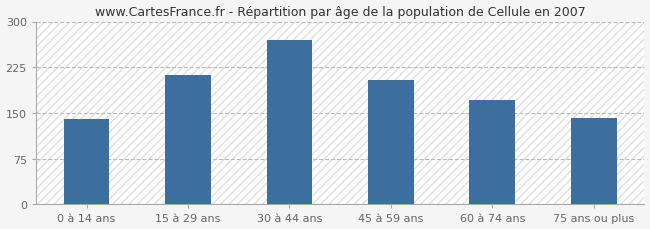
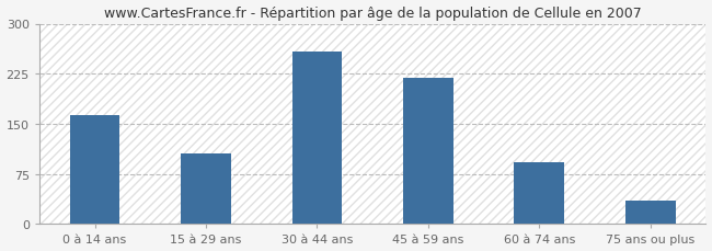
0 à 14 ans: 140 -> 163
15 à 29 ans: 212 -> 106
30 à 44 ans: 270 -> 258
45 à 59 ans: 204 -> 218
60 à 74 ans: 172 -> 93
75 ans ou plus: 142 -> 35
